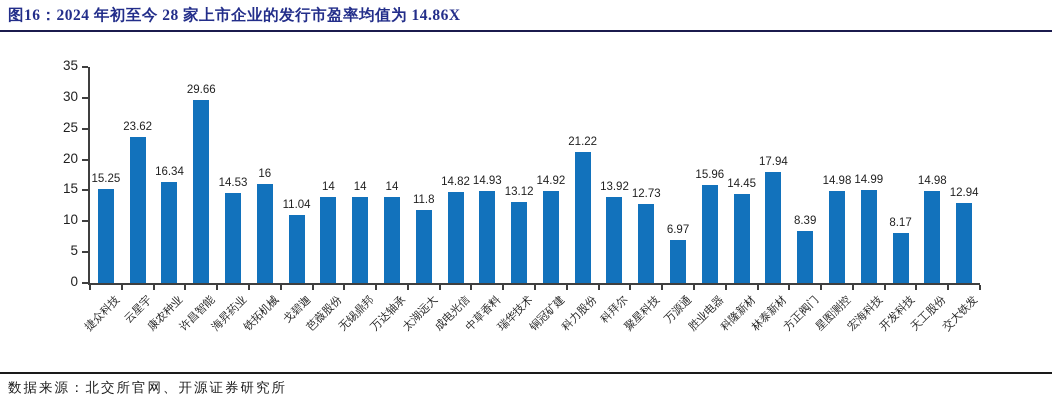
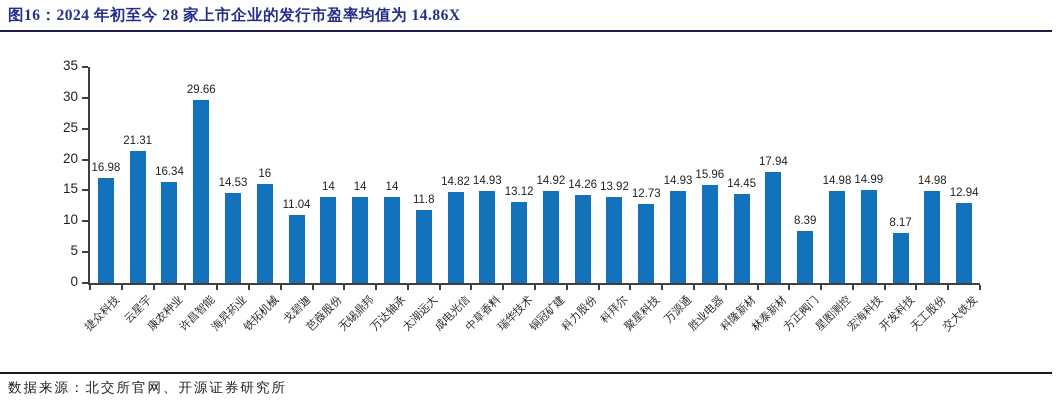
捷众科技: 15.25 -> 16.98
云星宇: 23.62 -> 21.31
科力股份: 21.22 -> 14.26
万源通: 6.97 -> 14.93
